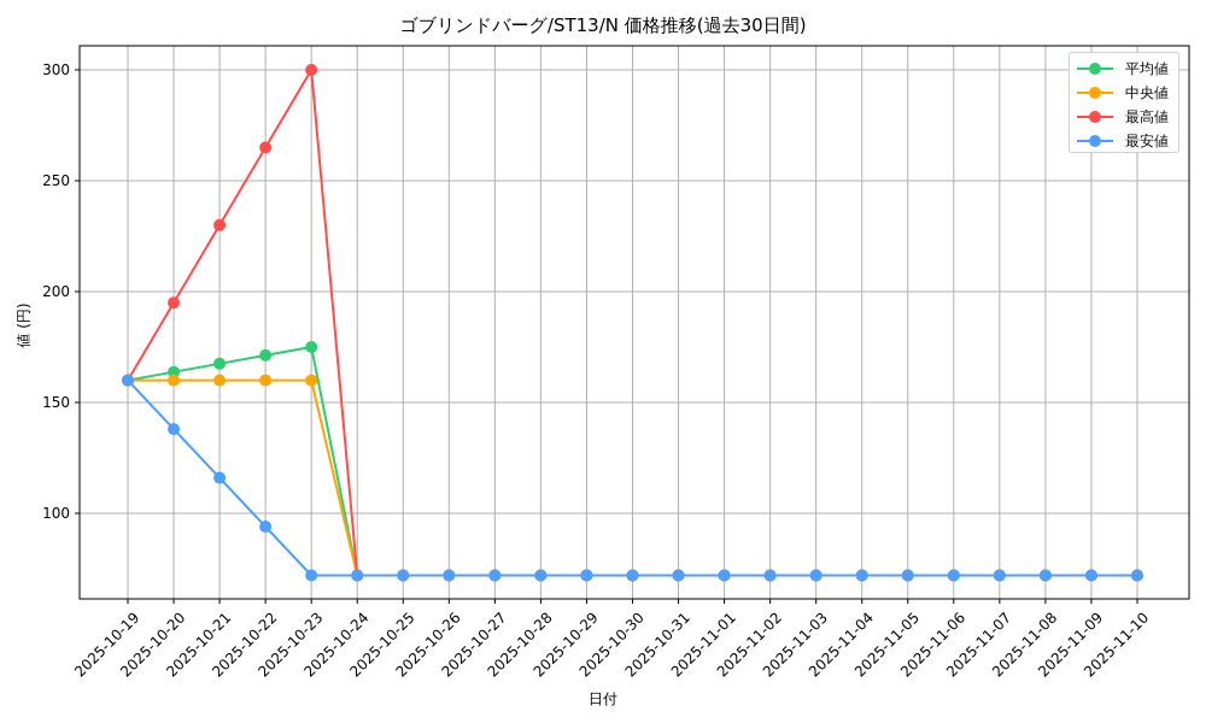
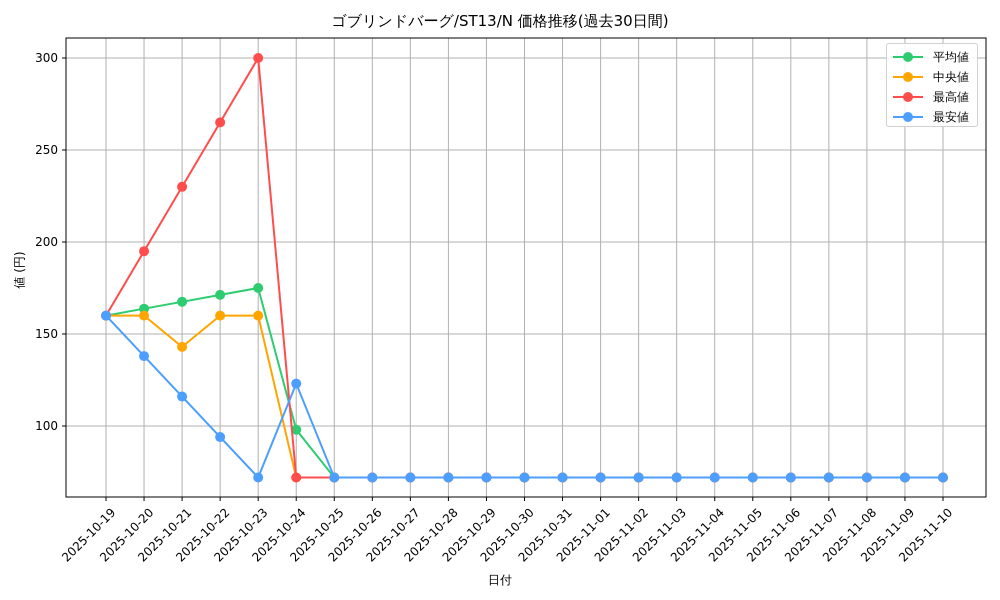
中央値/2025-10-21: 160 -> 143
平均値/2025-10-24: 72 -> 98
最安値/2025-10-24: 72 -> 123
